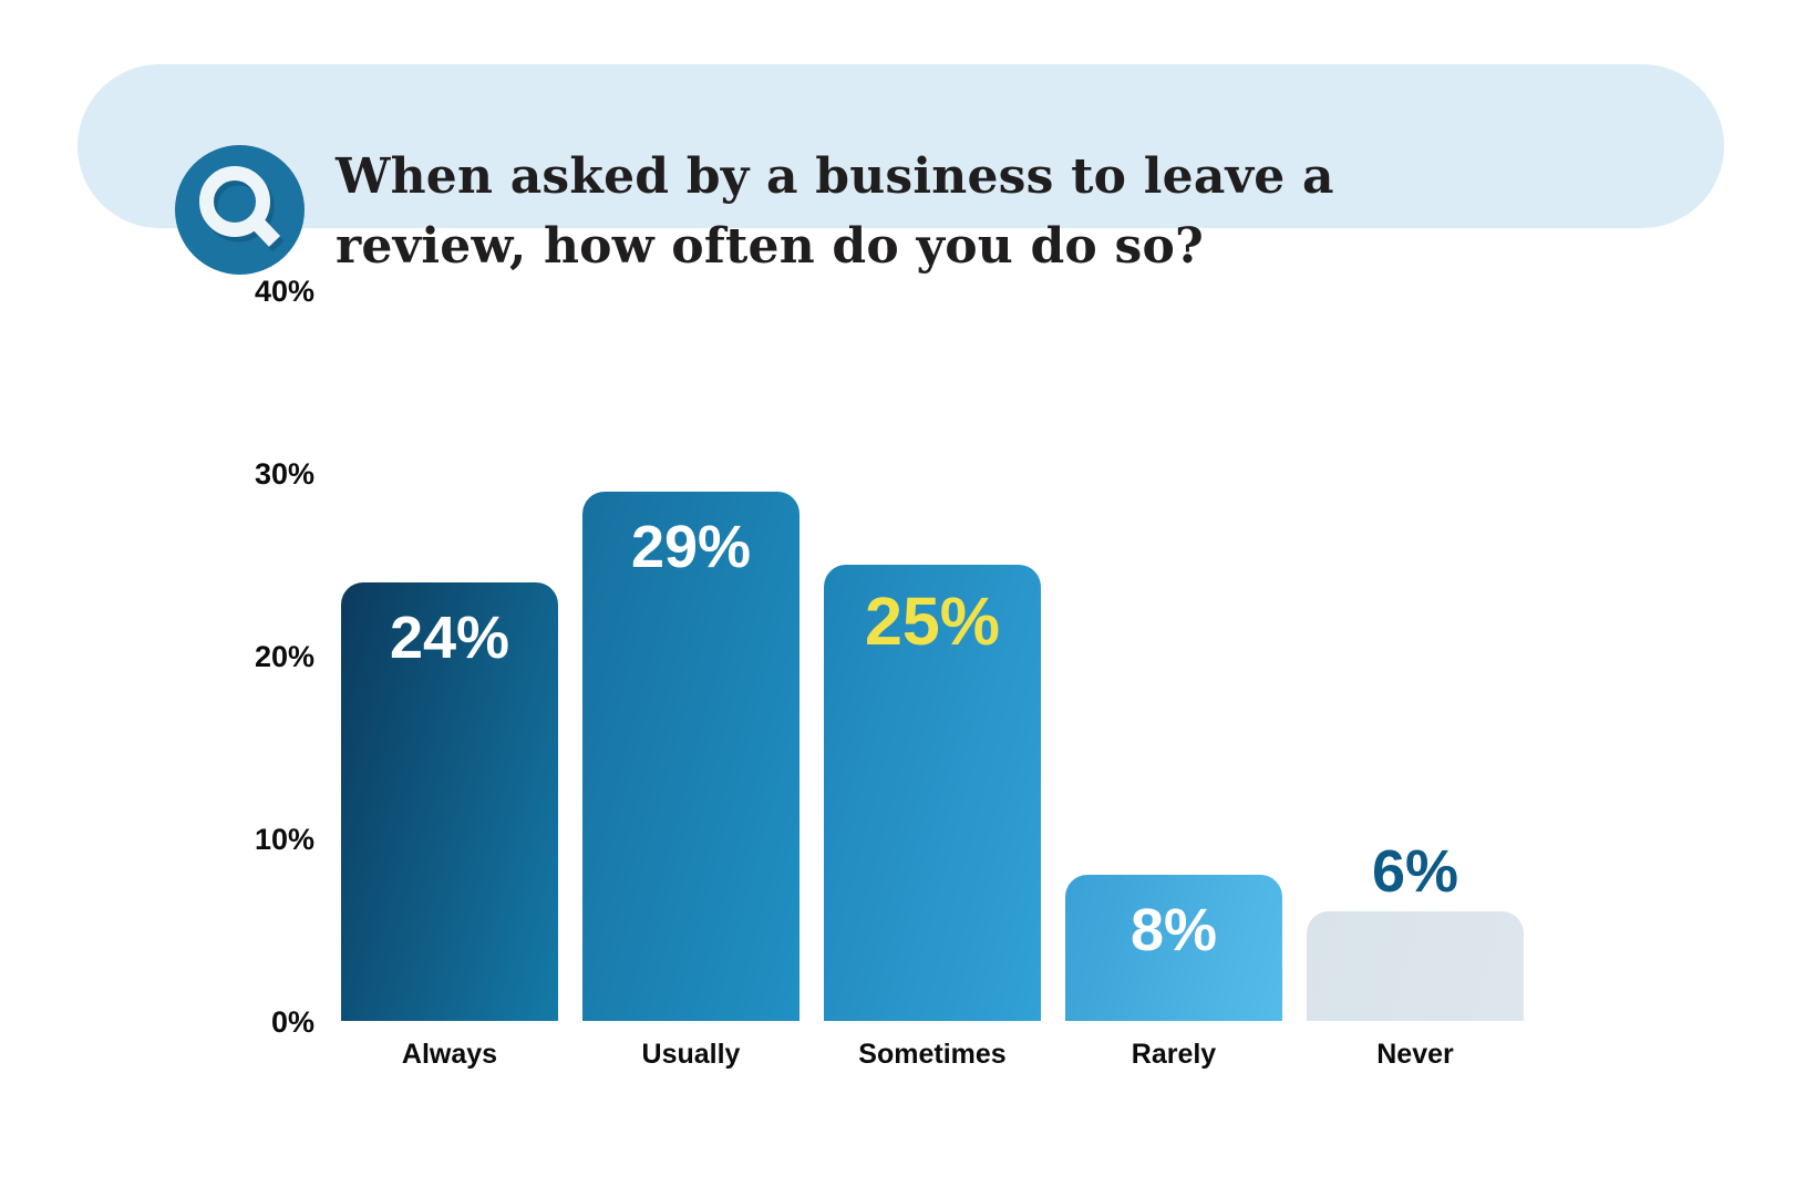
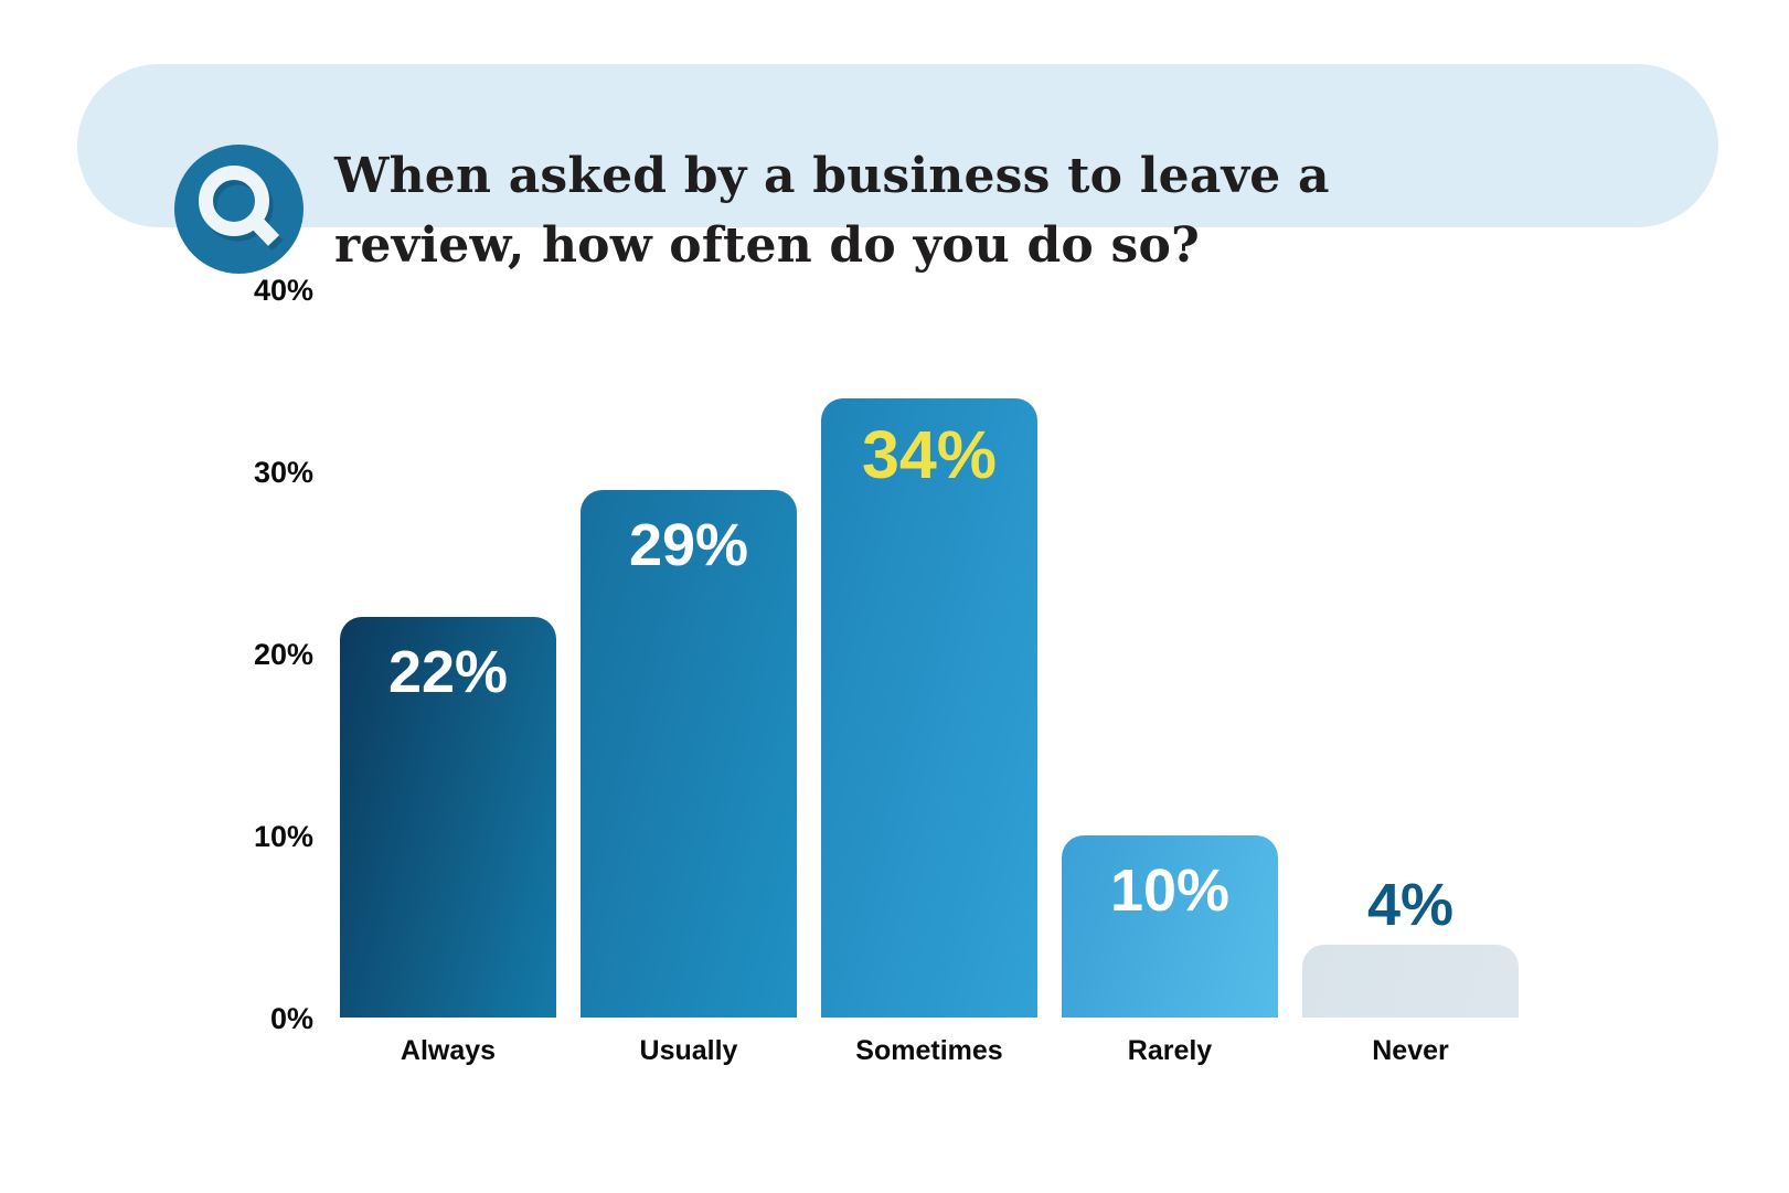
Always: 24% -> 22%
Sometimes: 25% -> 34%
Rarely: 8% -> 10%
Never: 6% -> 4%
